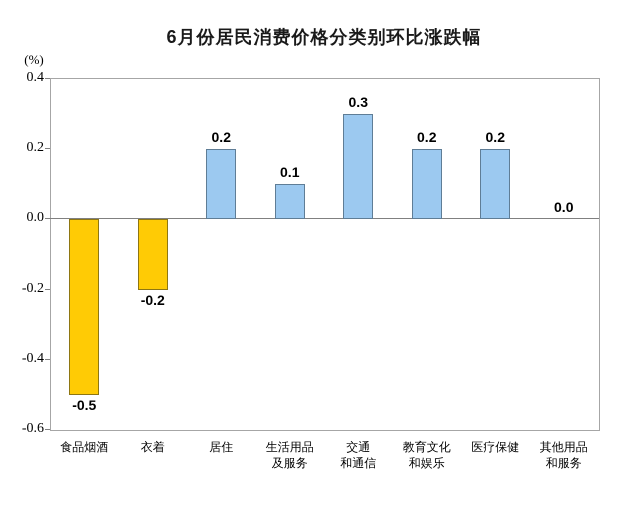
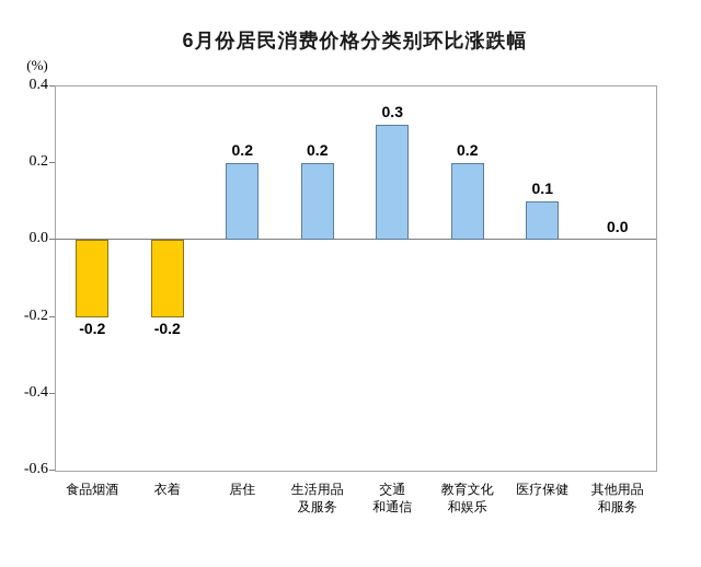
食品烟酒: -0.5 -> -0.2
生活用品 及服务: 0.1 -> 0.2
医疗保健: 0.2 -> 0.1
